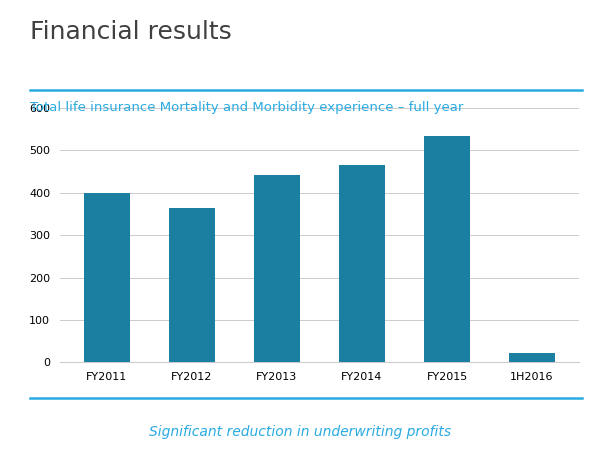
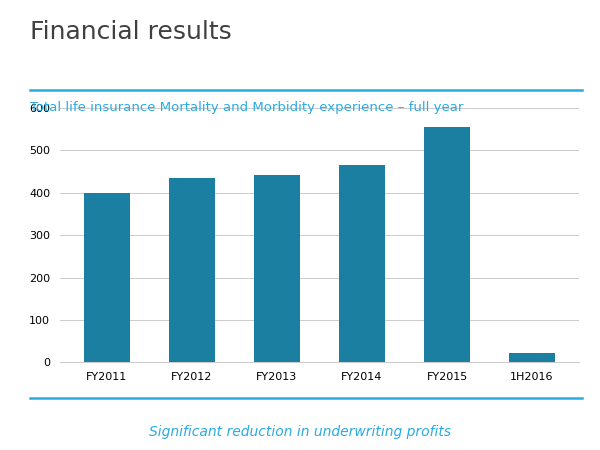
FY2012: 363 -> 435
FY2015: 535 -> 555
